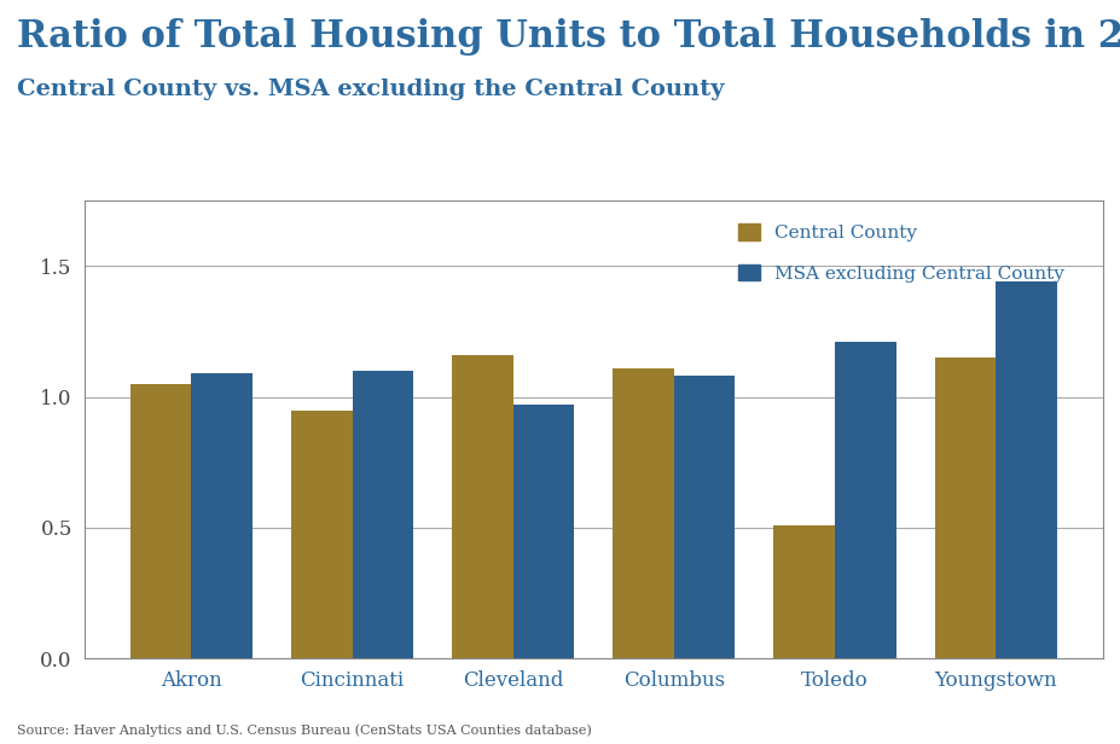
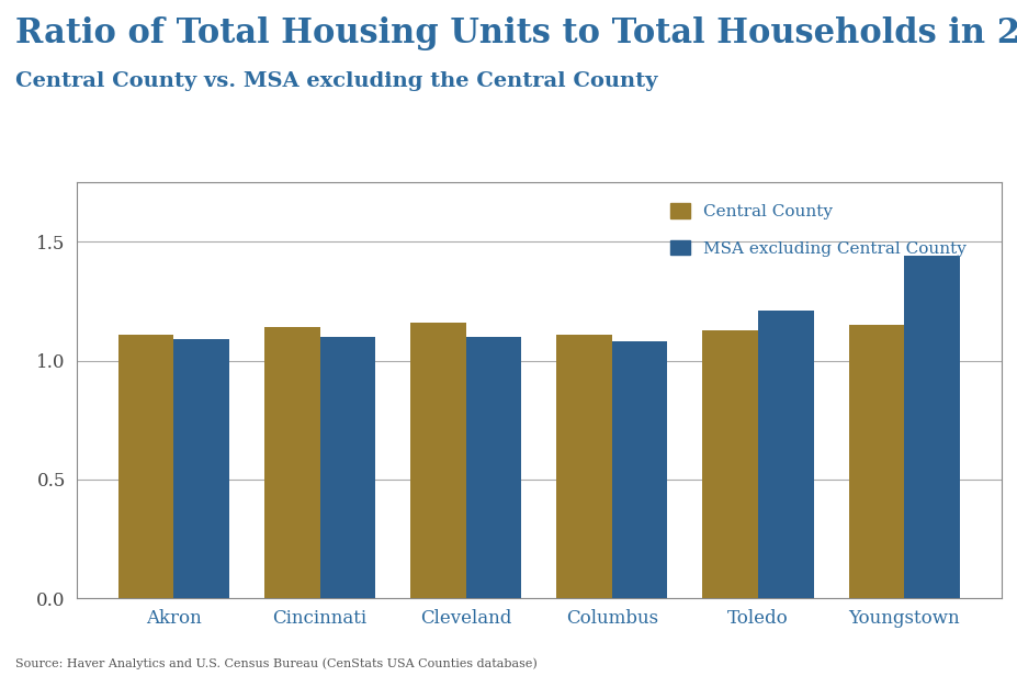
Central County/Akron: 1.05 -> 1.11
Central County/Cincinnati: 0.95 -> 1.14
MSA excluding Central County/Cleveland: 0.97 -> 1.10
Central County/Toledo: 0.51 -> 1.13
